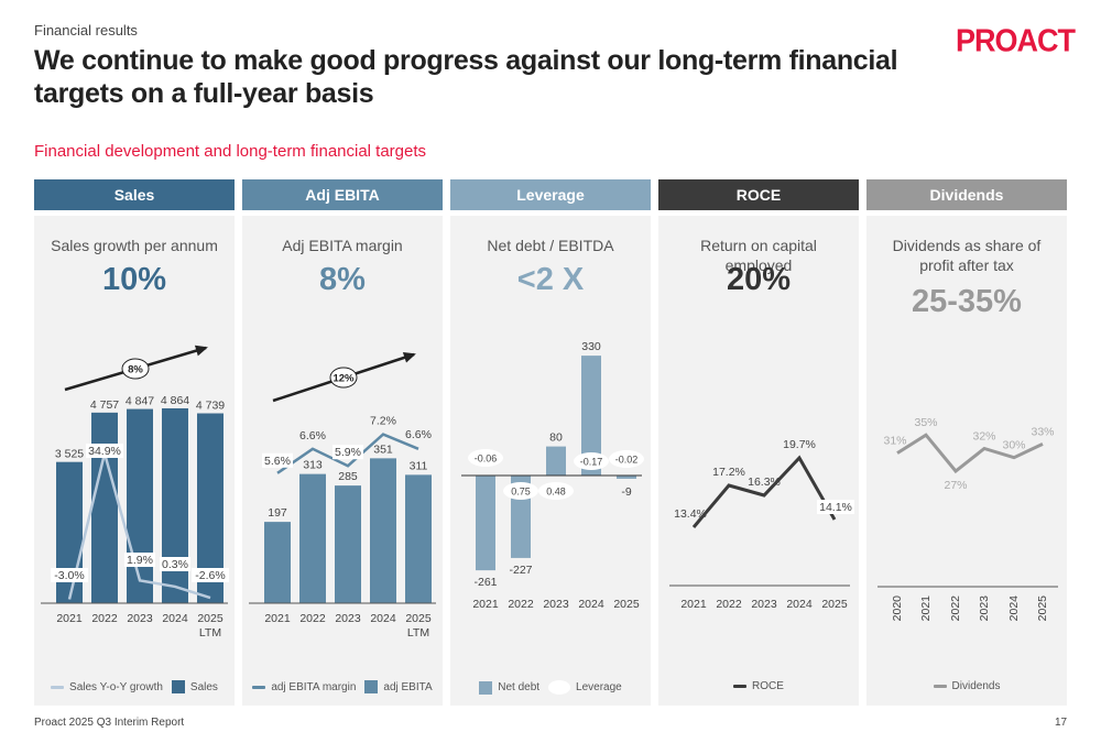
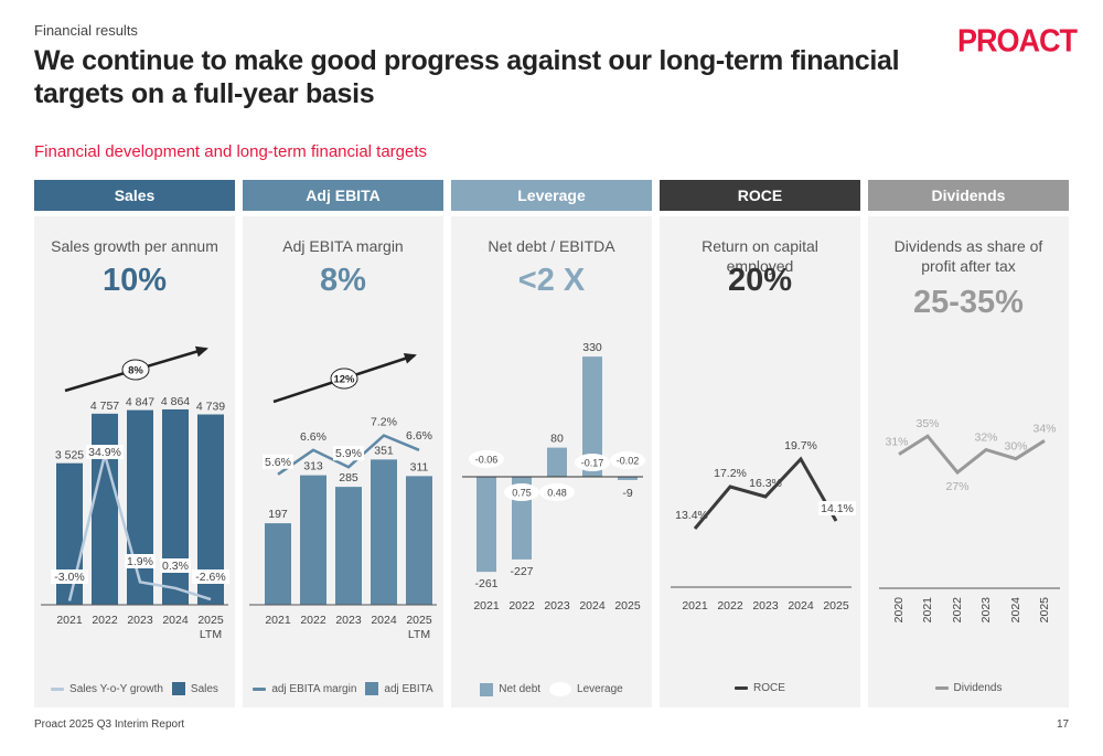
Dividends/2025: 33% -> 34%
